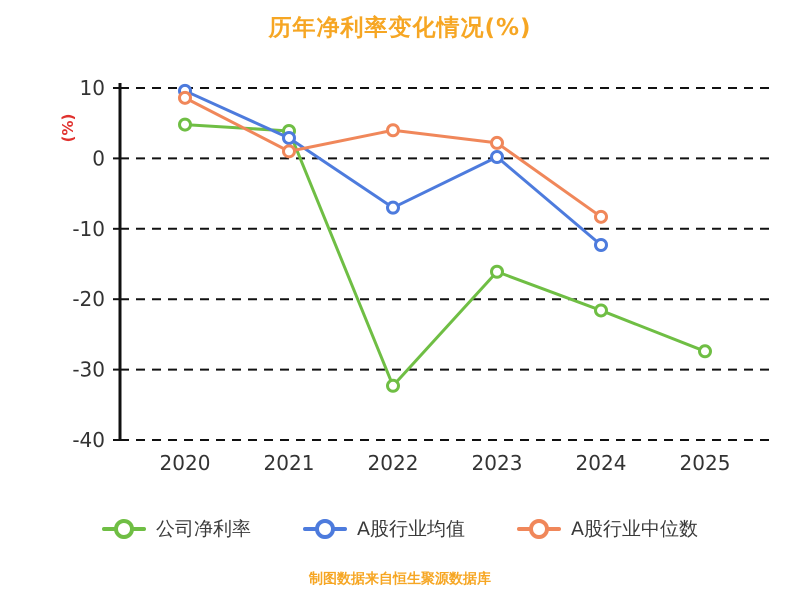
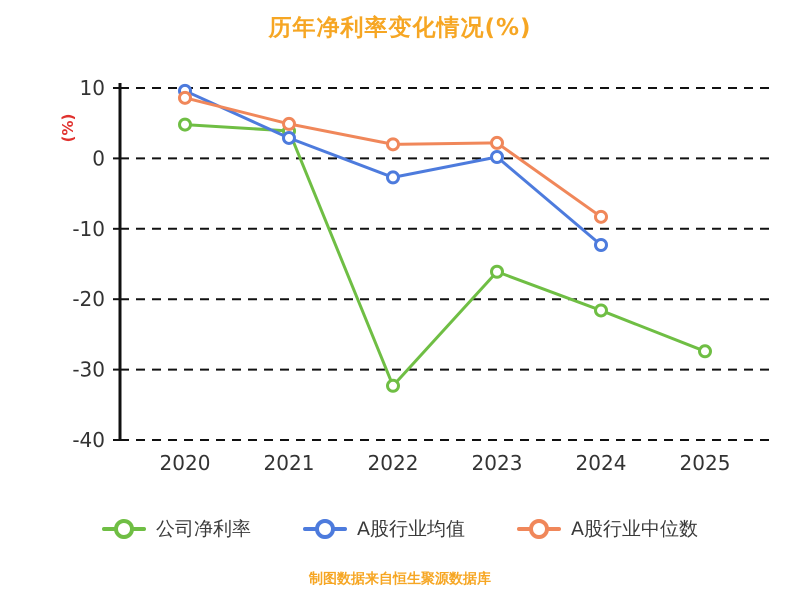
A股行业中位数/2021: 1 -> 5
A股行业均值/2022: -7 -> -3
A股行业中位数/2022: 4 -> 2
